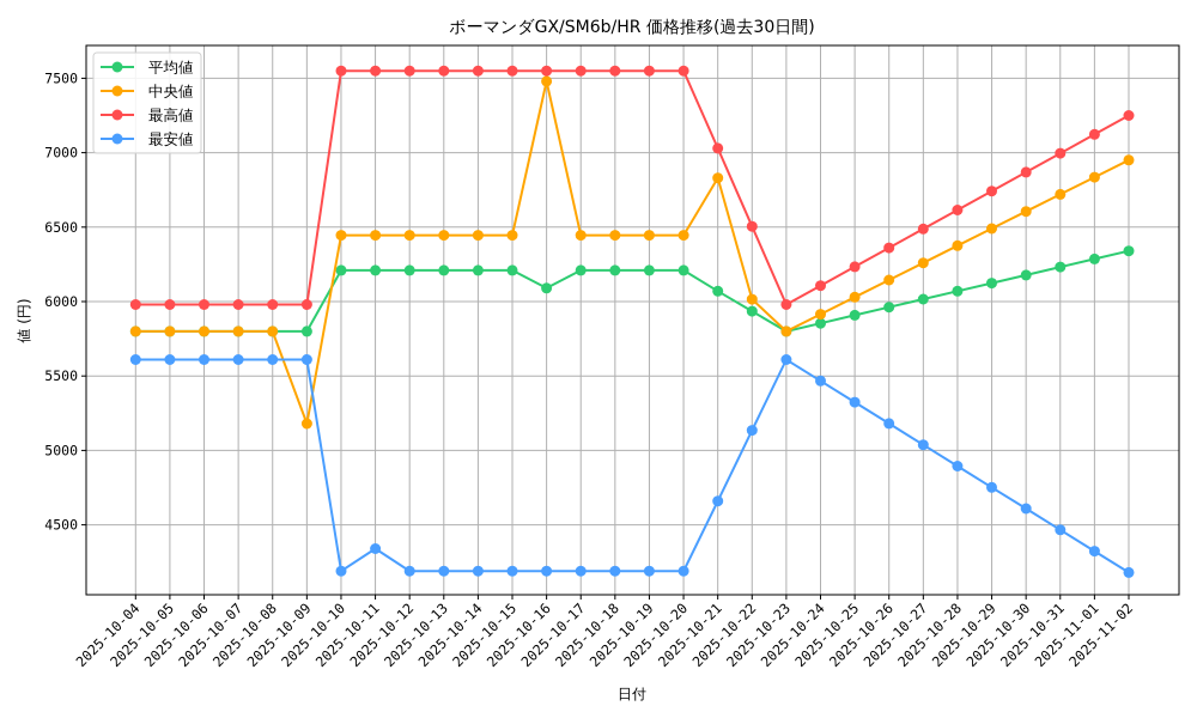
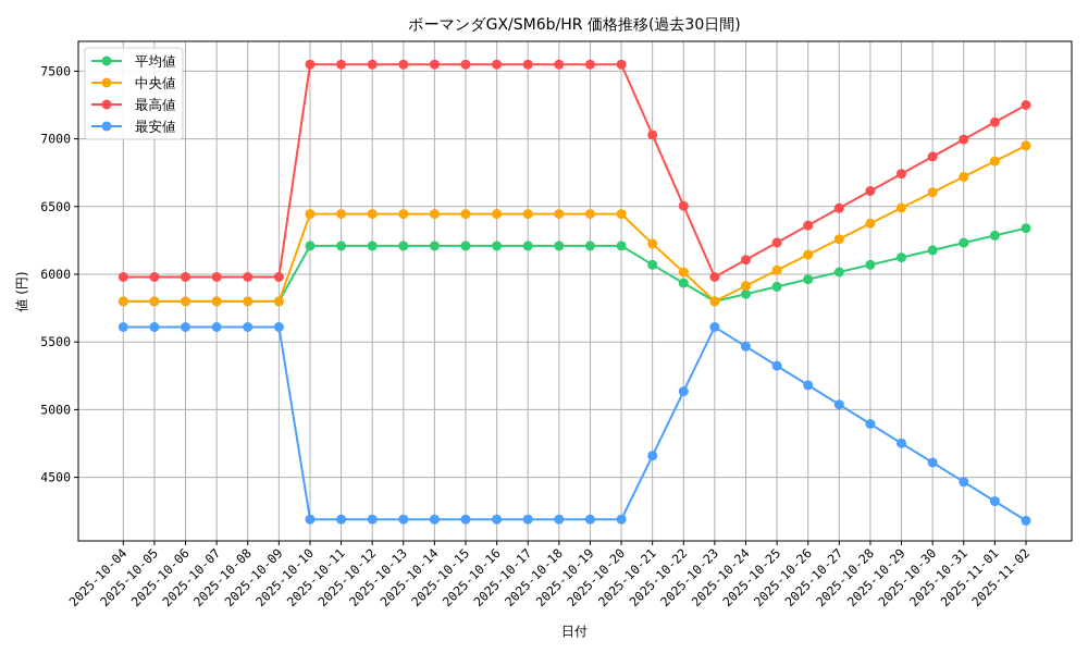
中央値/2025-10-09: 5180 -> 5800
最安値/2025-10-11: 4340 -> 4190
平均値/2025-10-16: 6090 -> 6210
中央値/2025-10-16: 7480 -> 6440
中央値/2025-10-21: 6830 -> 6220
